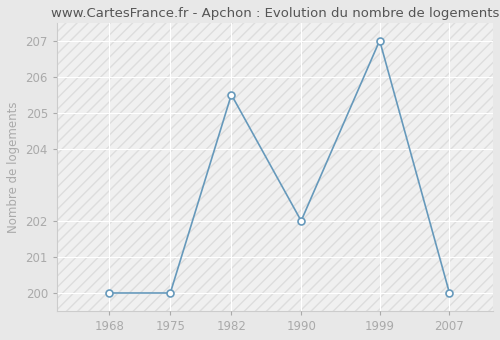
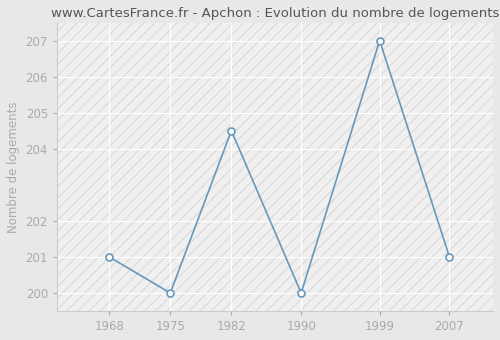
1968: 200.0 -> 201.0
1982: 205.5 -> 204.5
1990: 202.0 -> 200.0
2007: 200.0 -> 201.0
